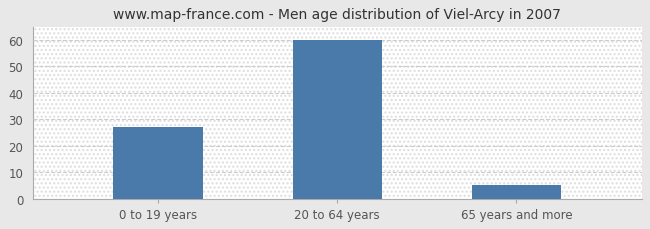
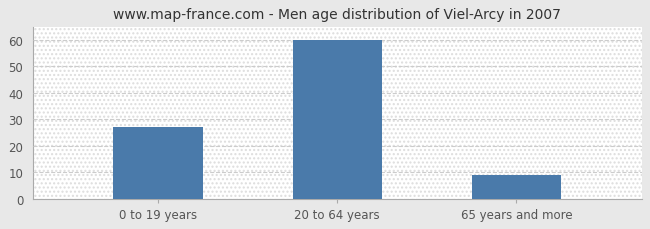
65 years and more: 5 -> 9
